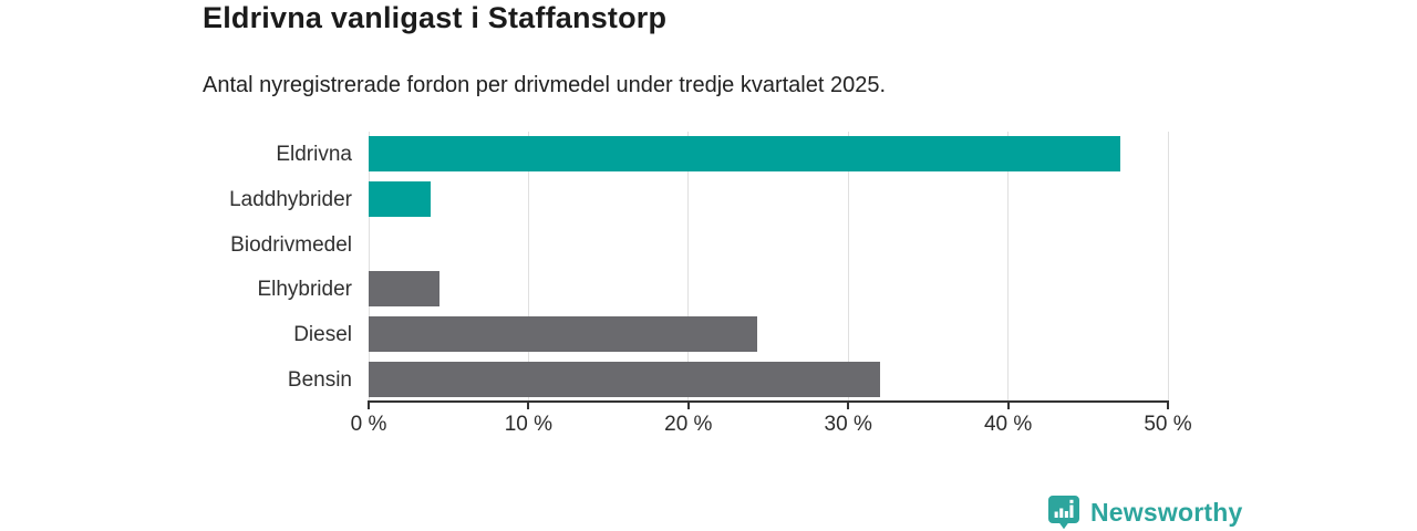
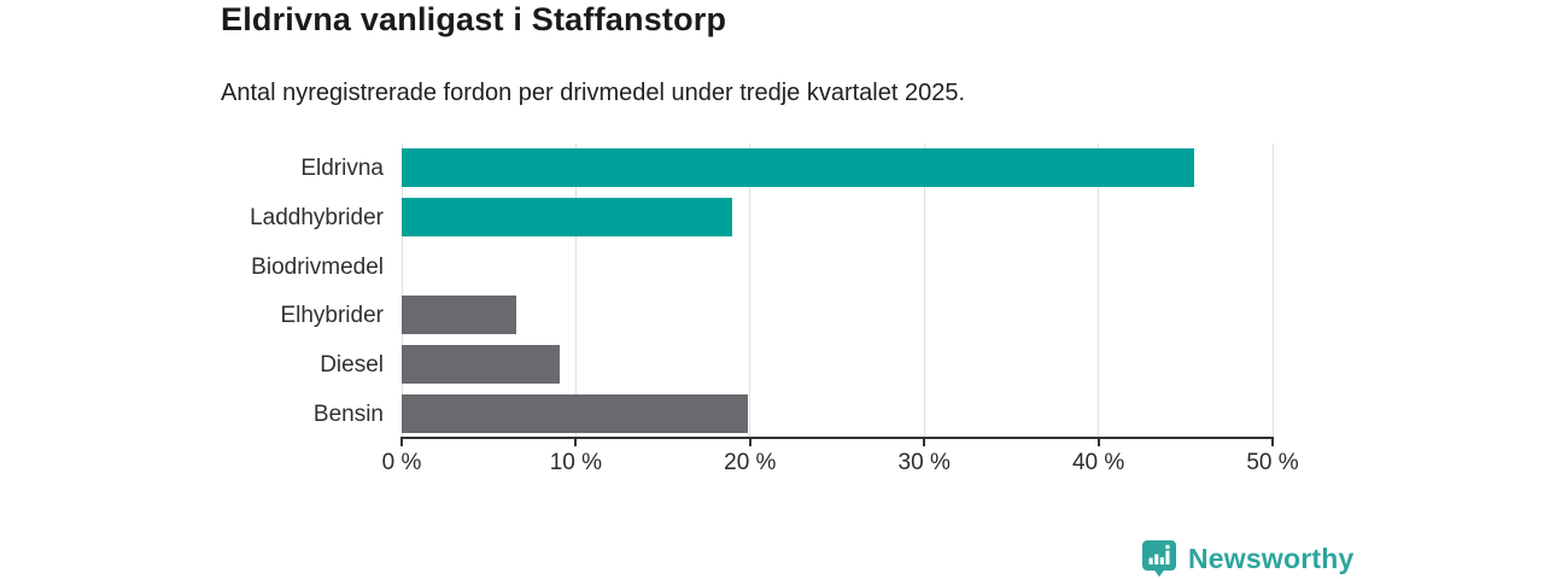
Eldrivna: 47.0% -> 45.5%
Laddhybrider: 3.9% -> 19.0%
Elhybrider: 4.4% -> 6.6%
Diesel: 24.3% -> 9.1%
Bensin: 32.0% -> 19.9%
